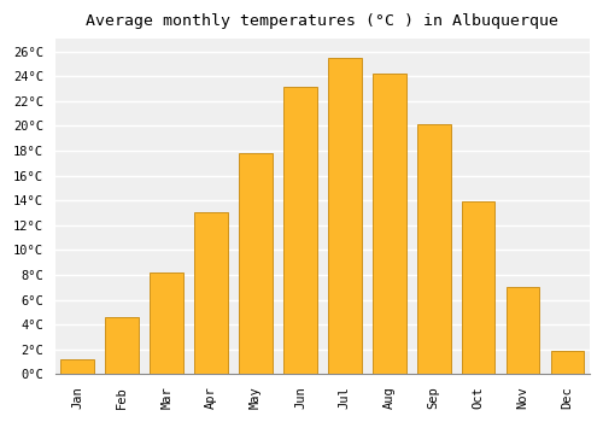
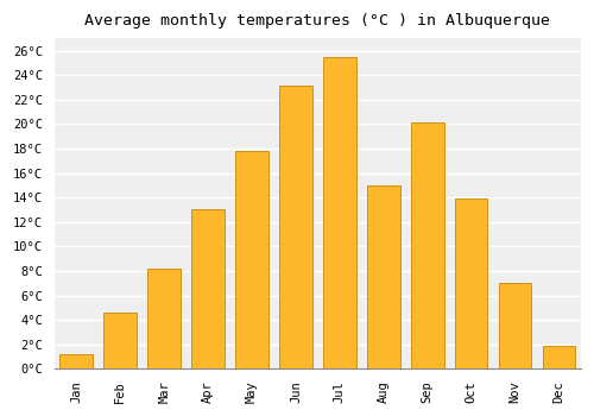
Aug: 24.2°C -> 15.0°C
